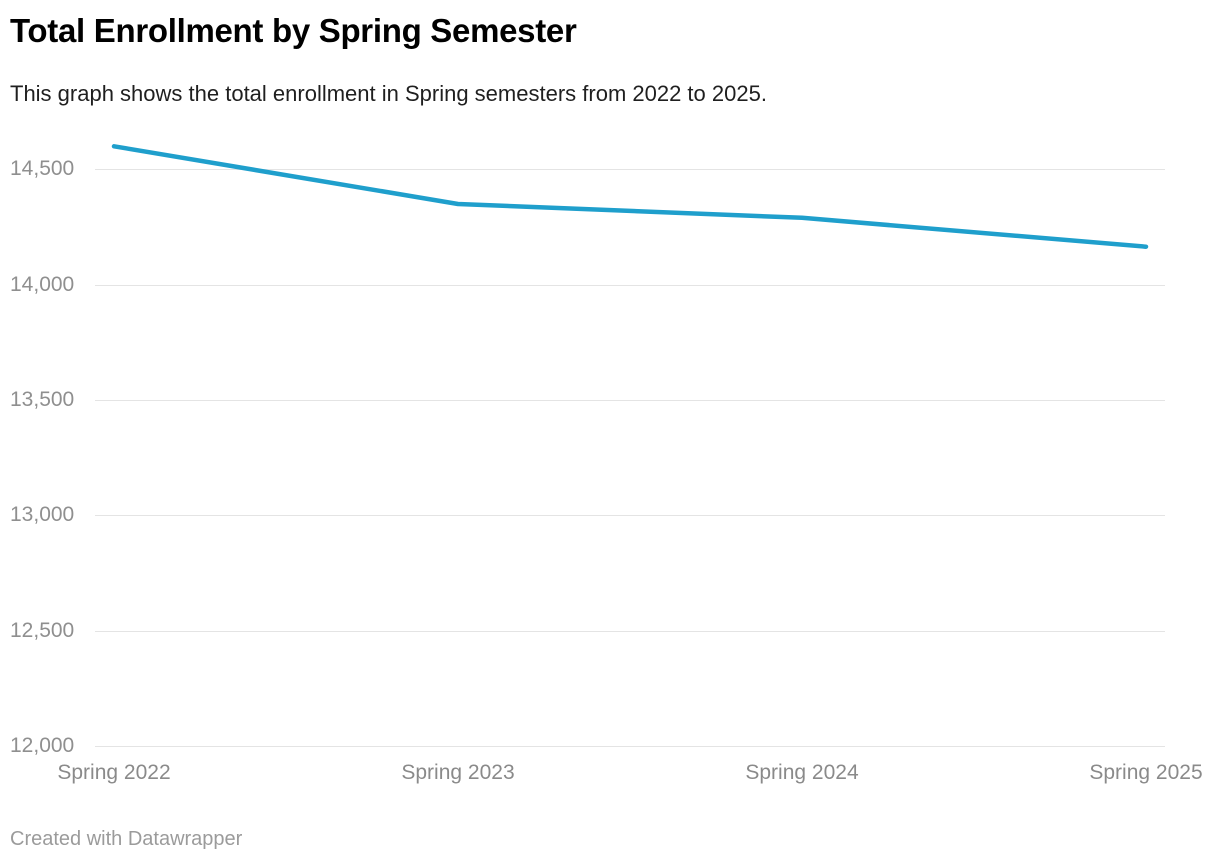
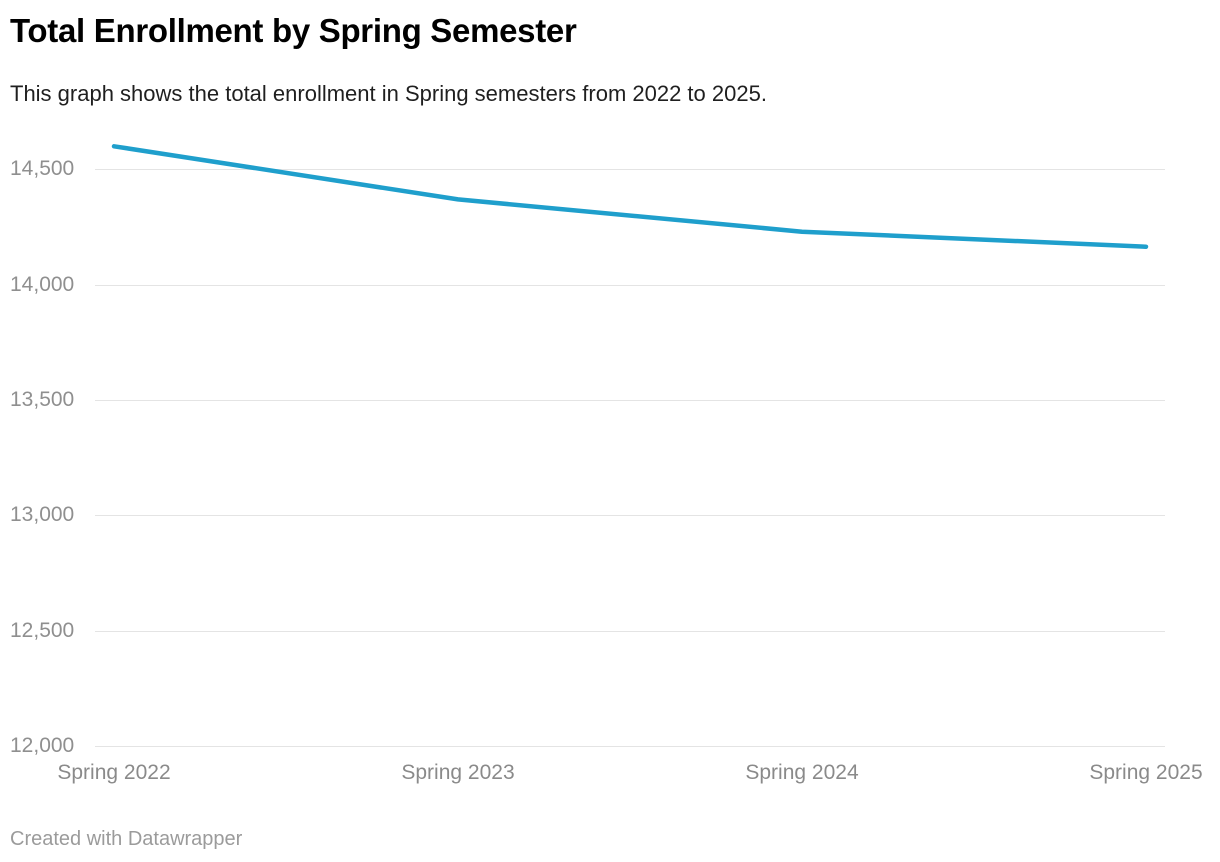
Spring 2023: 14350 -> 14370
Spring 2024: 14290 -> 14230
